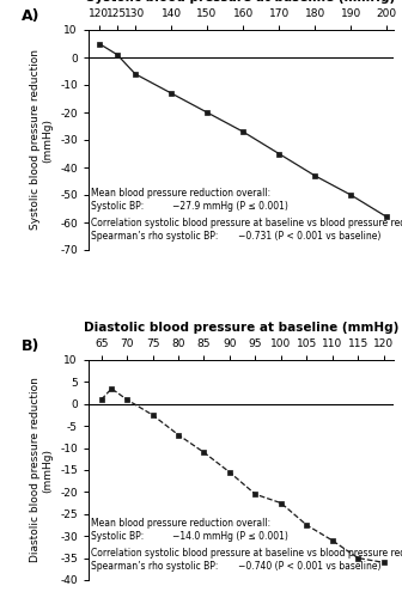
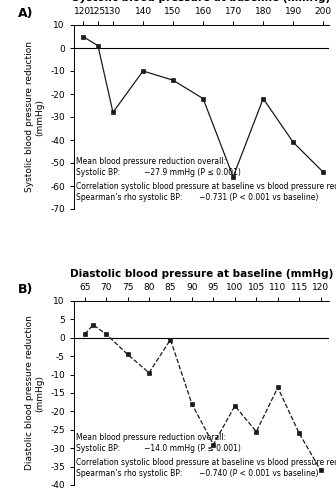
130: -6 -> -28
140: -13 -> -10
150: -20 -> -14
160: -27 -> -22
170: -35 -> -56
180: -43 -> -22
190: -50 -> -41
200: -58 -> -54
75: -2.5 -> -4.5
80: -7.0 -> -9.5
85: -11.0 -> -0.5
90: -15.5 -> -18.0
95: -20.5 -> -29.0
100: -22.5 -> -18.5
105: -27.5 -> -25.5
110: -31.0 -> -13.5
115: -35.0 -> -26.0
